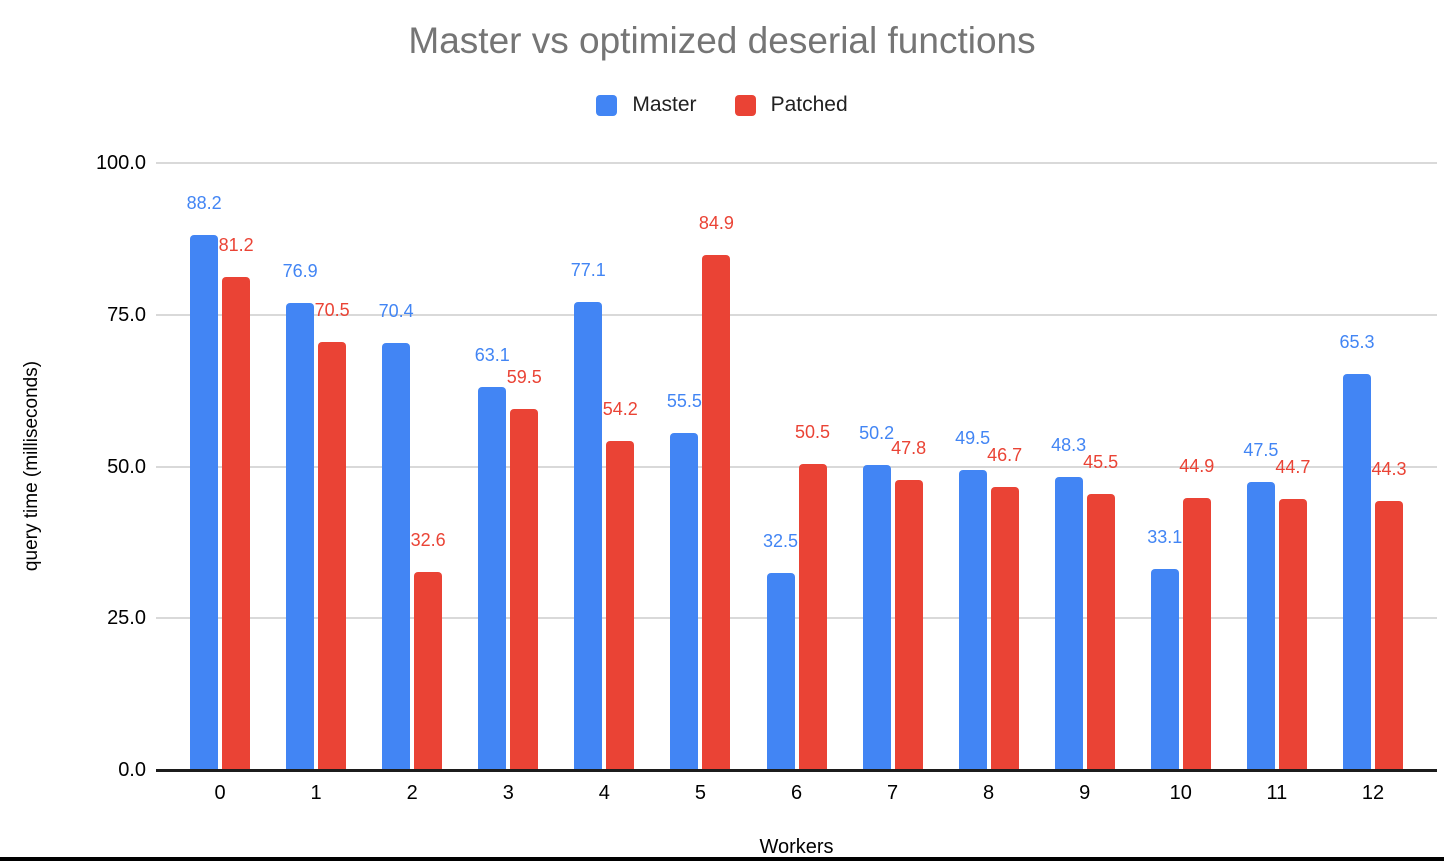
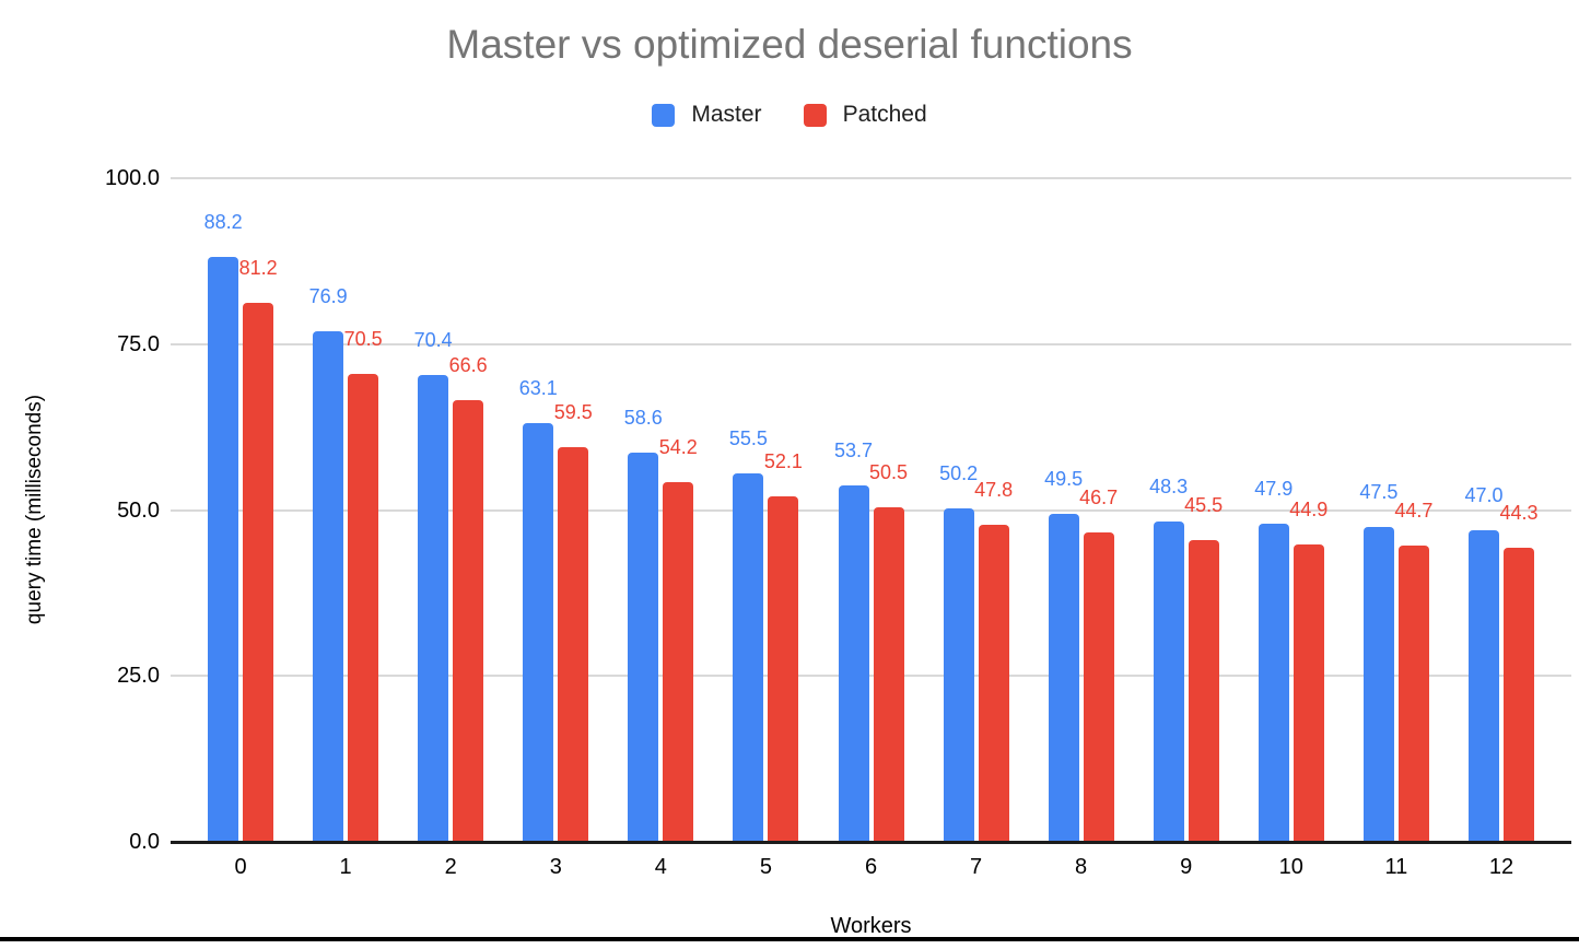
Patched/2: 32.6 -> 66.6
Master/4: 77.1 -> 58.6
Patched/5: 84.9 -> 52.1
Master/6: 32.5 -> 53.7
Master/10: 33.1 -> 47.9
Master/12: 65.3 -> 47.0
